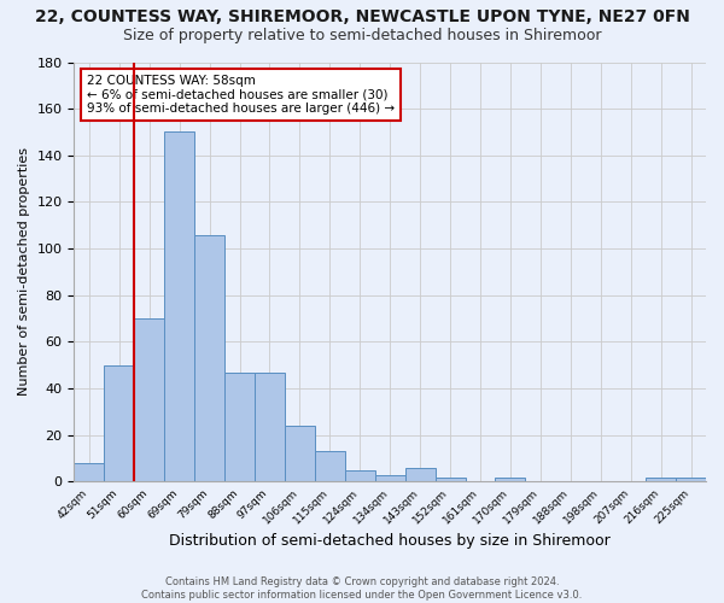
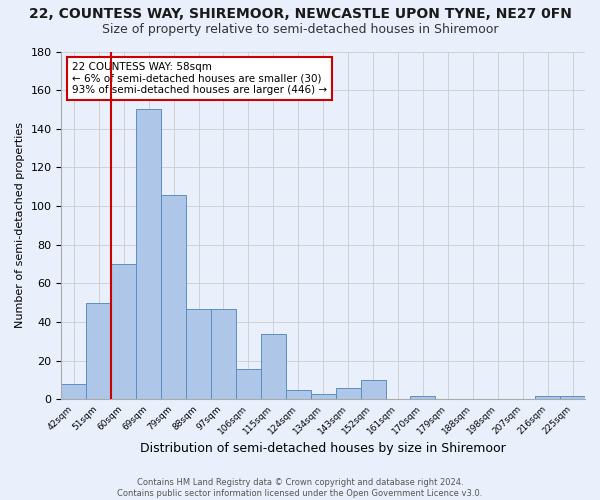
106sqm: 24 -> 16
115sqm: 13 -> 34
152sqm: 2 -> 10
